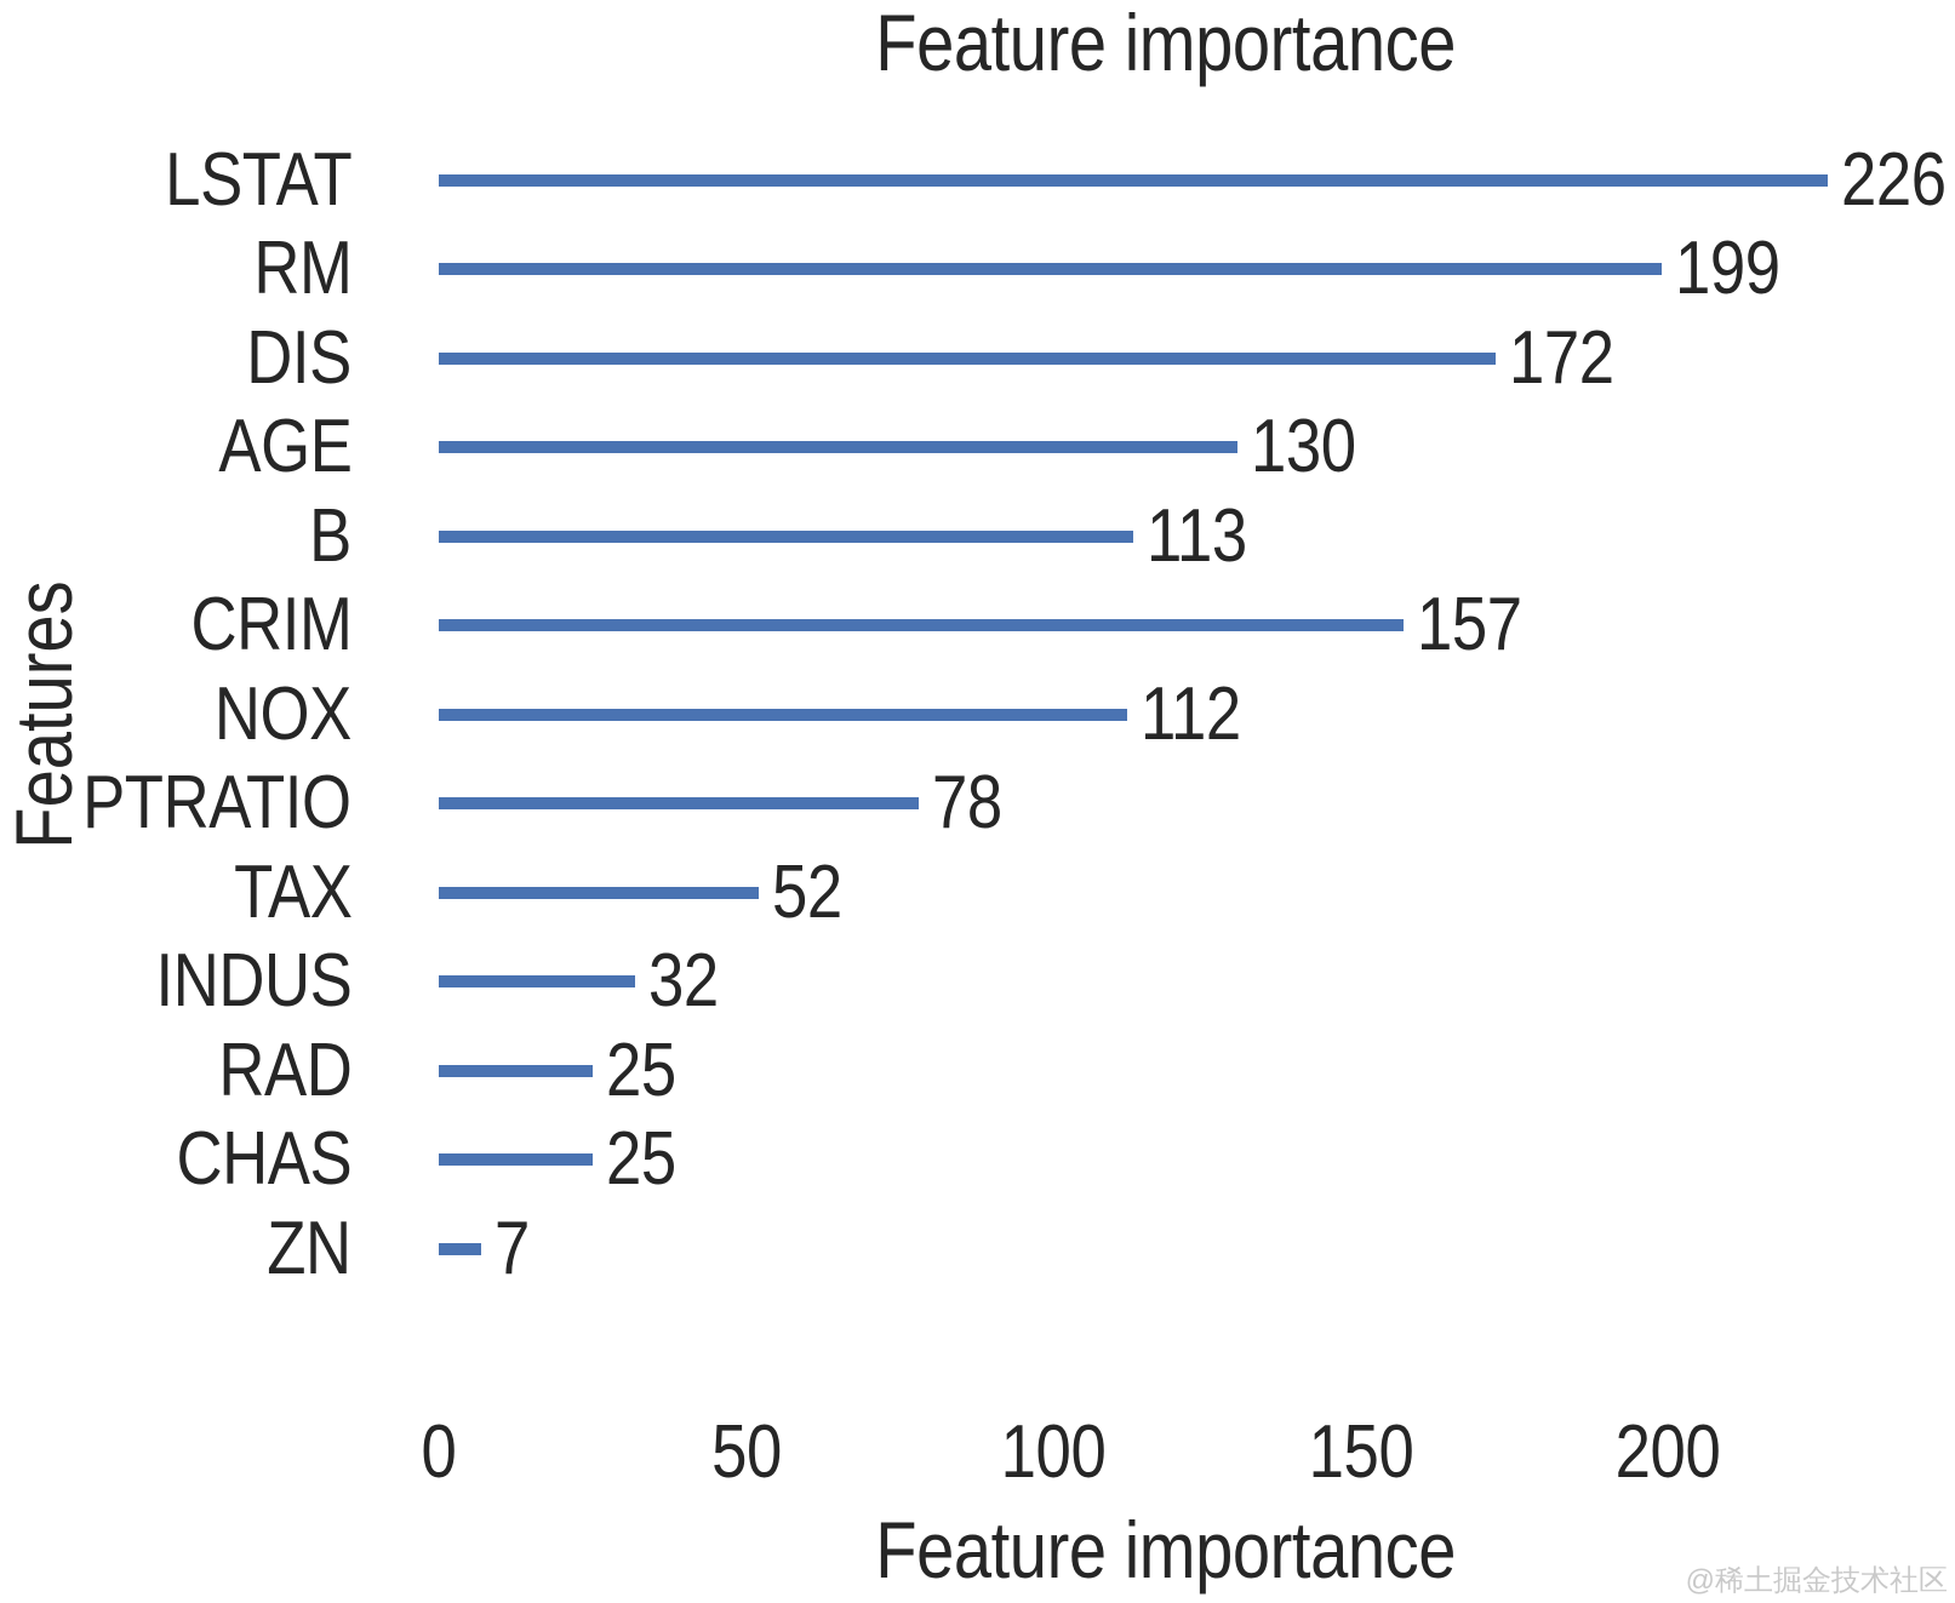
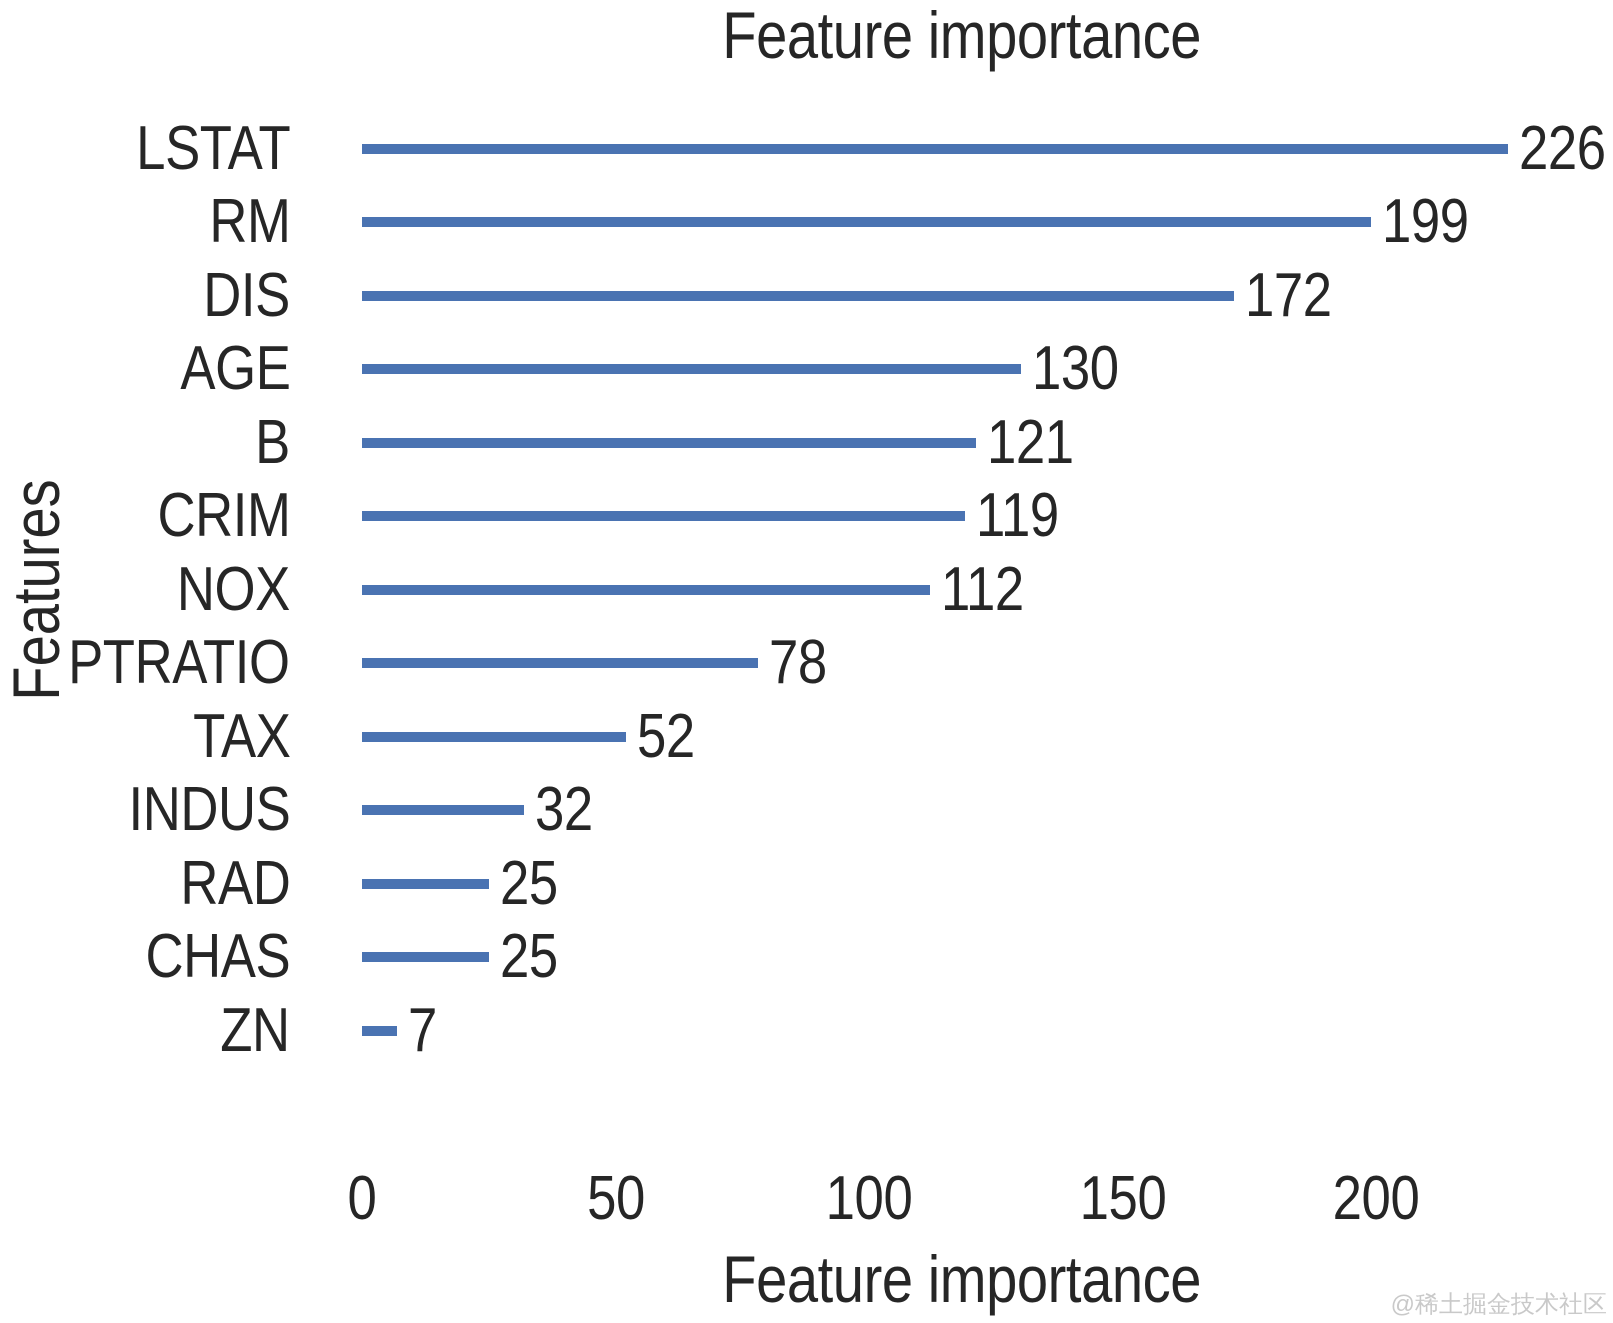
B: 113 -> 121
CRIM: 157 -> 119
